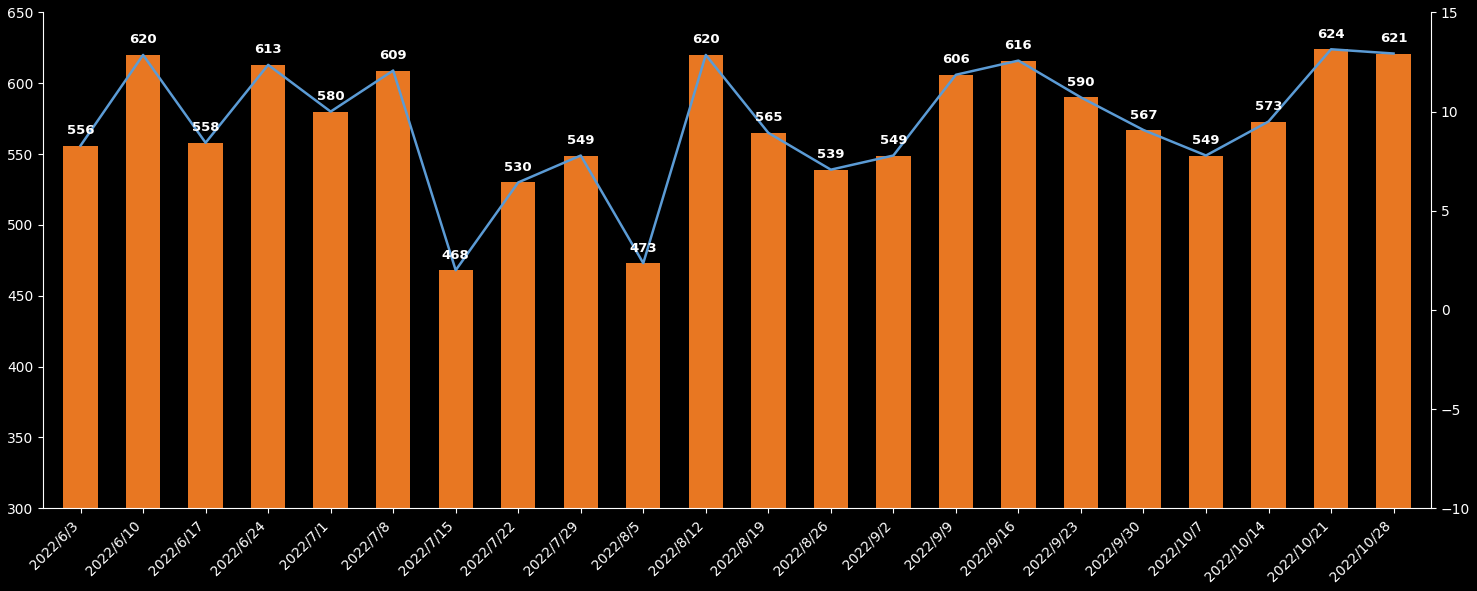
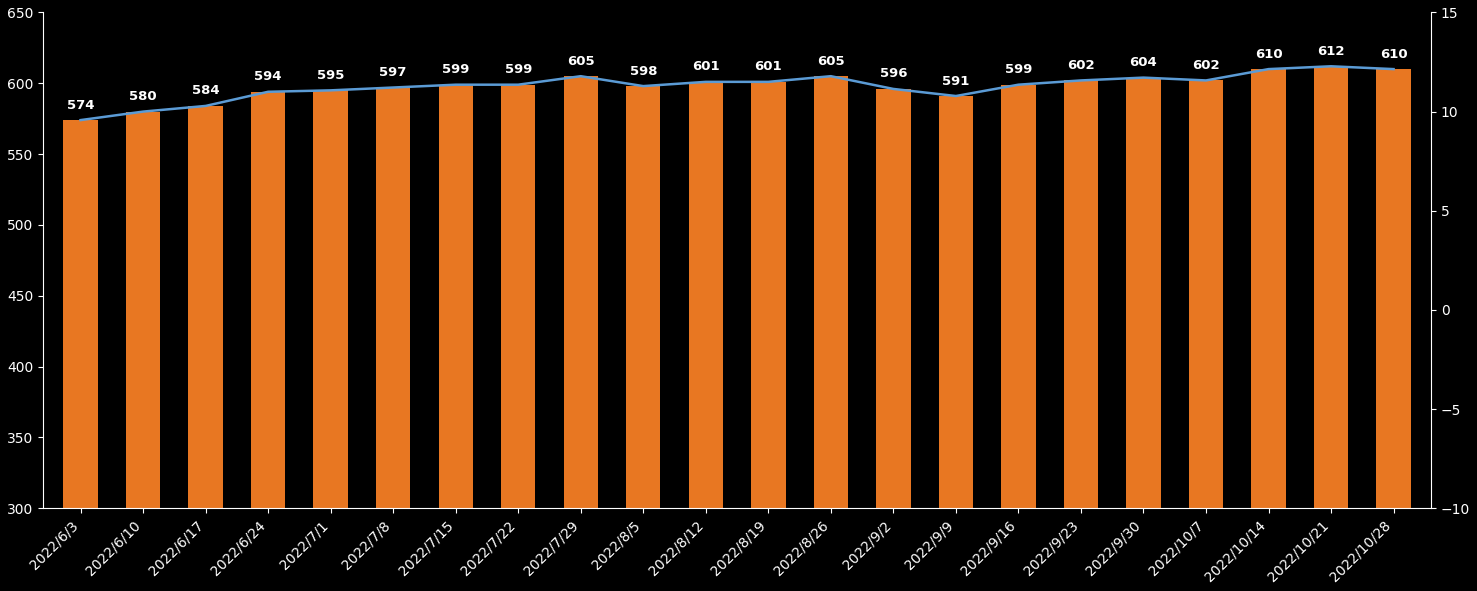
2022/6/3: 556 -> 574
2022/6/10: 620 -> 580
2022/6/17: 558 -> 584
2022/6/24: 613 -> 594
2022/7/1: 580 -> 595
2022/7/8: 609 -> 597
2022/7/15: 468 -> 599
2022/7/22: 530 -> 599
2022/7/29: 549 -> 605
2022/8/5: 473 -> 598
2022/8/12: 620 -> 601
2022/8/19: 565 -> 601
2022/8/26: 539 -> 605
2022/9/2: 549 -> 596
2022/9/9: 606 -> 591
2022/9/16: 616 -> 599
2022/9/23: 590 -> 602
2022/9/30: 567 -> 604
2022/10/7: 549 -> 602
2022/10/14: 573 -> 610
2022/10/21: 624 -> 612
2022/10/28: 621 -> 610
